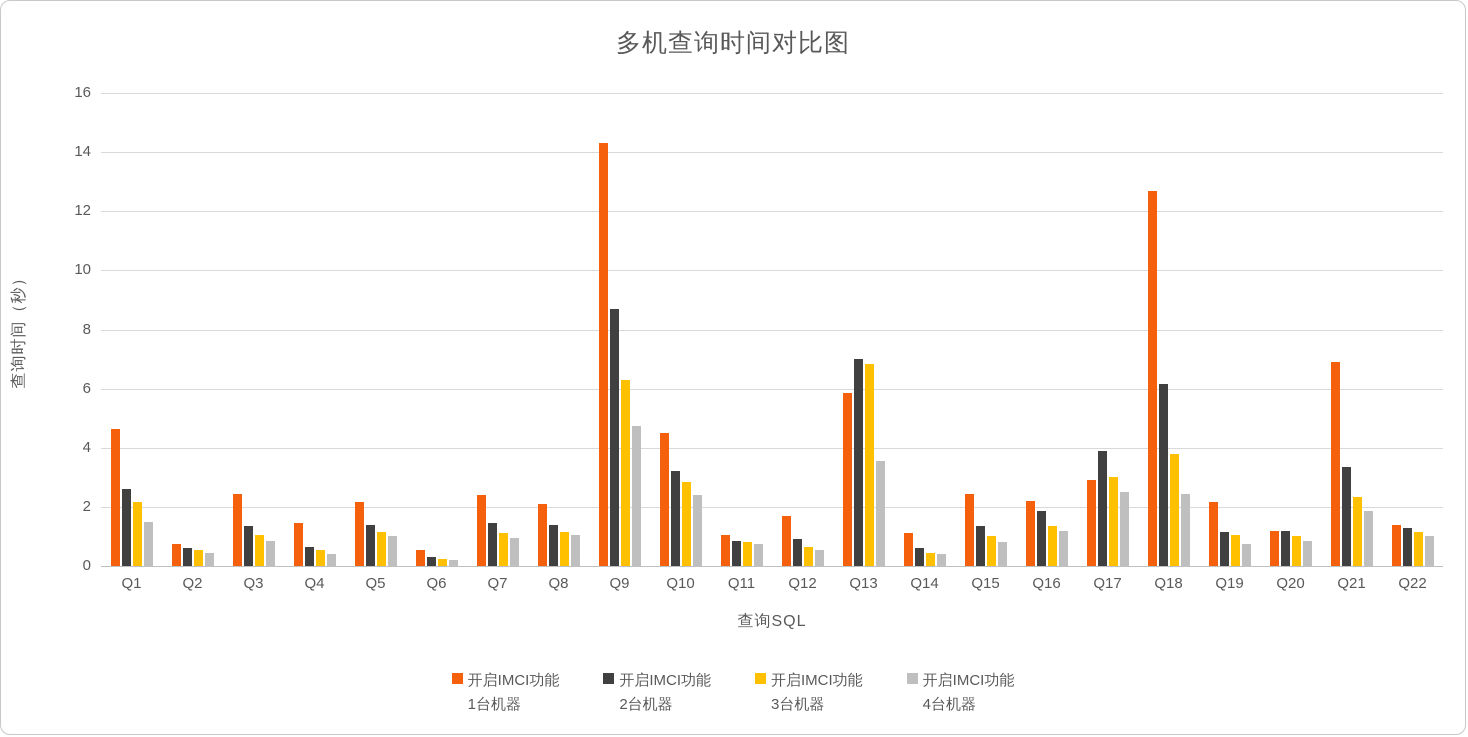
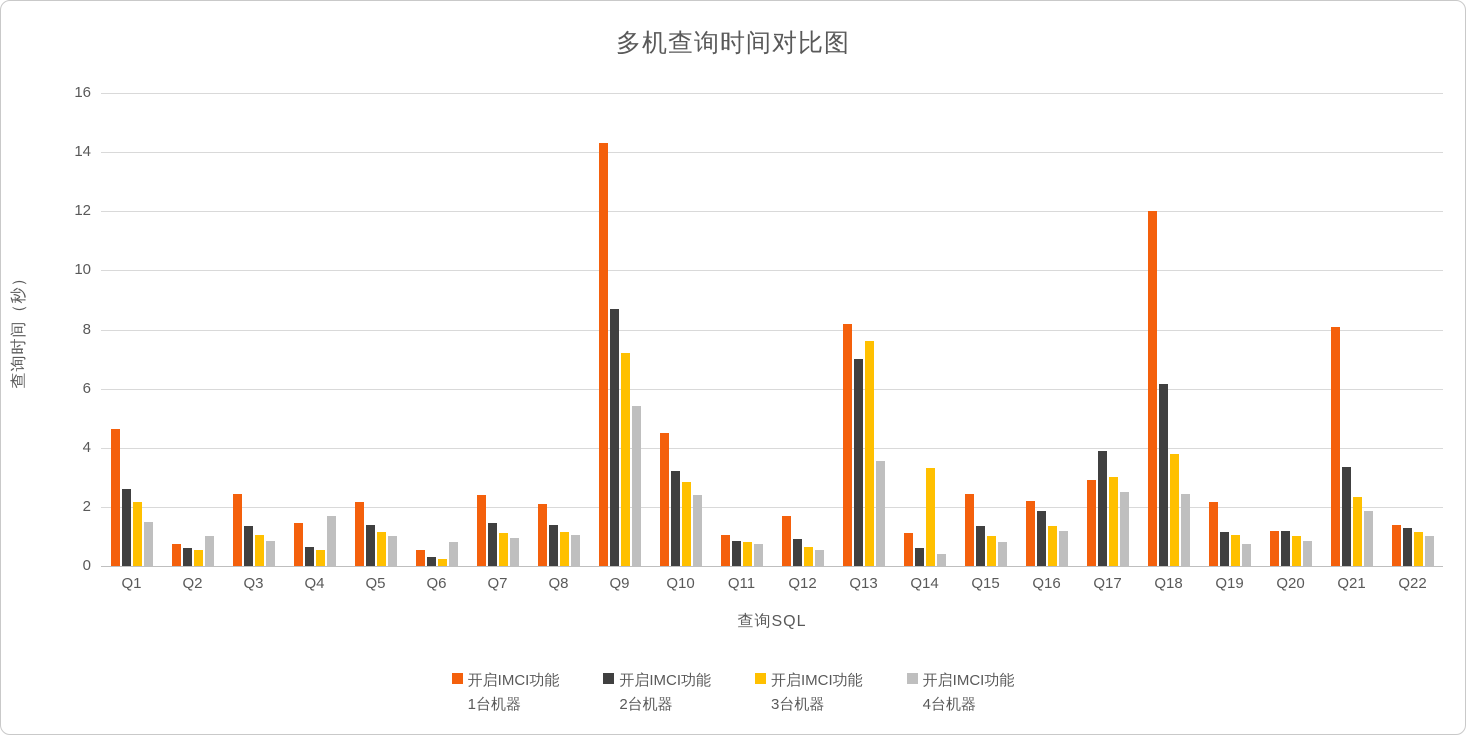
开启IMCI功能 4台机器/Q2: 0.5 -> 1.0
开启IMCI功能 4台机器/Q4: 0.4 -> 1.7
开启IMCI功能 4台机器/Q6: 0.2 -> 0.8
开启IMCI功能 3台机器/Q9: 6.3 -> 7.2
开启IMCI功能 4台机器/Q9: 4.8 -> 5.4
开启IMCI功能 1台机器/Q13: 5.8 -> 8.2
开启IMCI功能 3台机器/Q13: 6.8 -> 7.6
开启IMCI功能 3台机器/Q14: 0.5 -> 3.3
开启IMCI功能 1台机器/Q18: 12.7 -> 12.0
开启IMCI功能 1台机器/Q21: 6.9 -> 8.1
